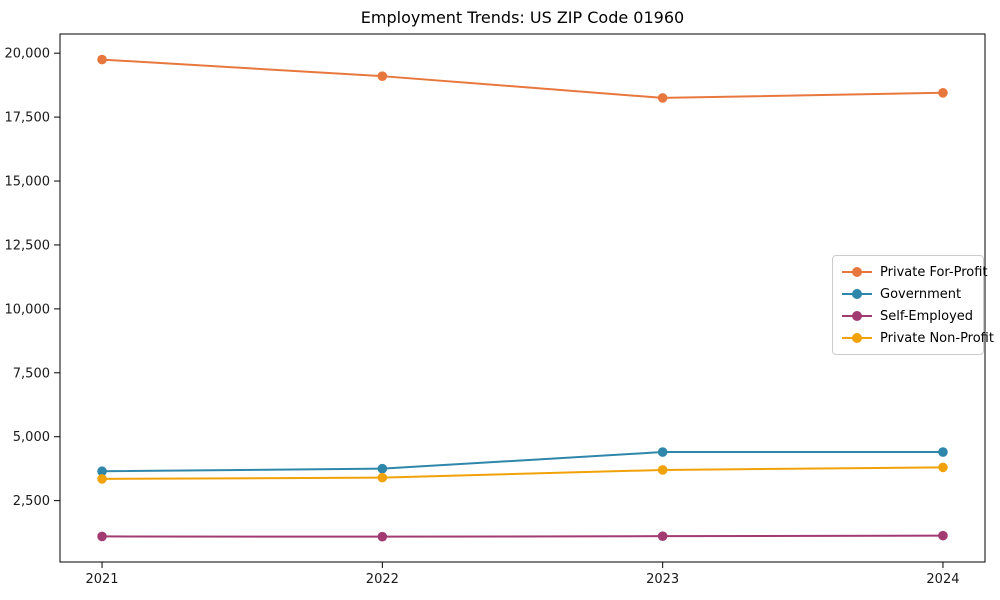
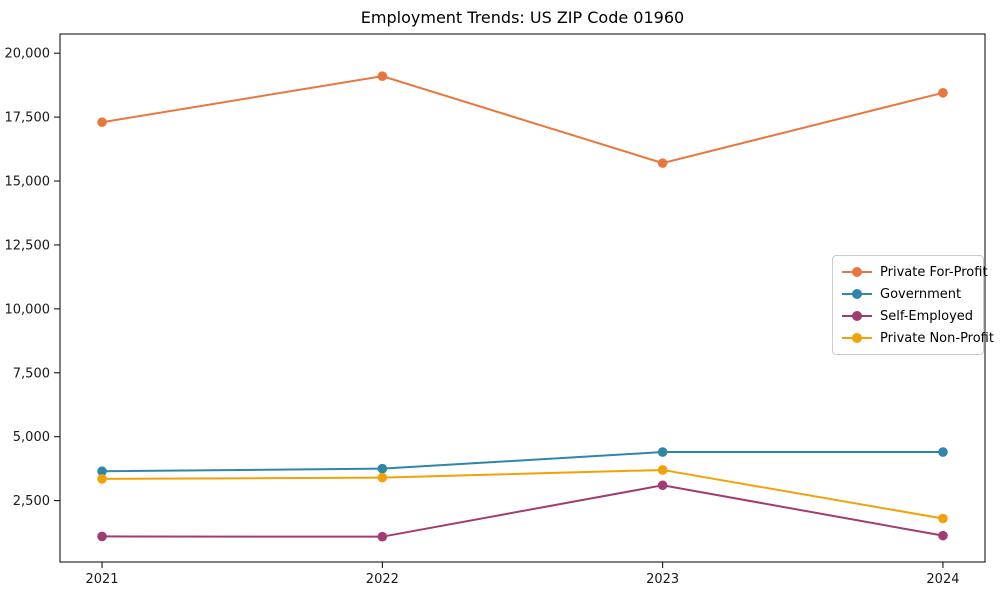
Private For-Profit/2021: 19800 -> 17300
Private For-Profit/2023: 18200 -> 15700
Self-Employed/2023: 1100 -> 3100
Private Non-Profit/2024: 3800 -> 1800
